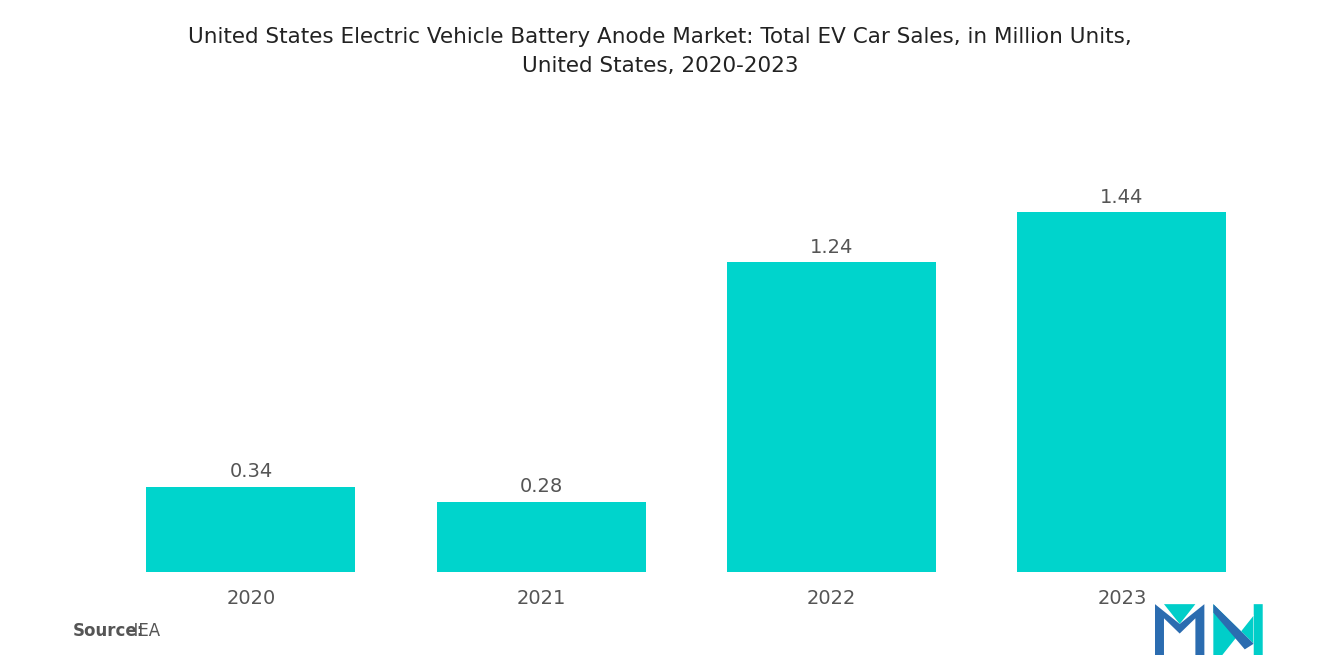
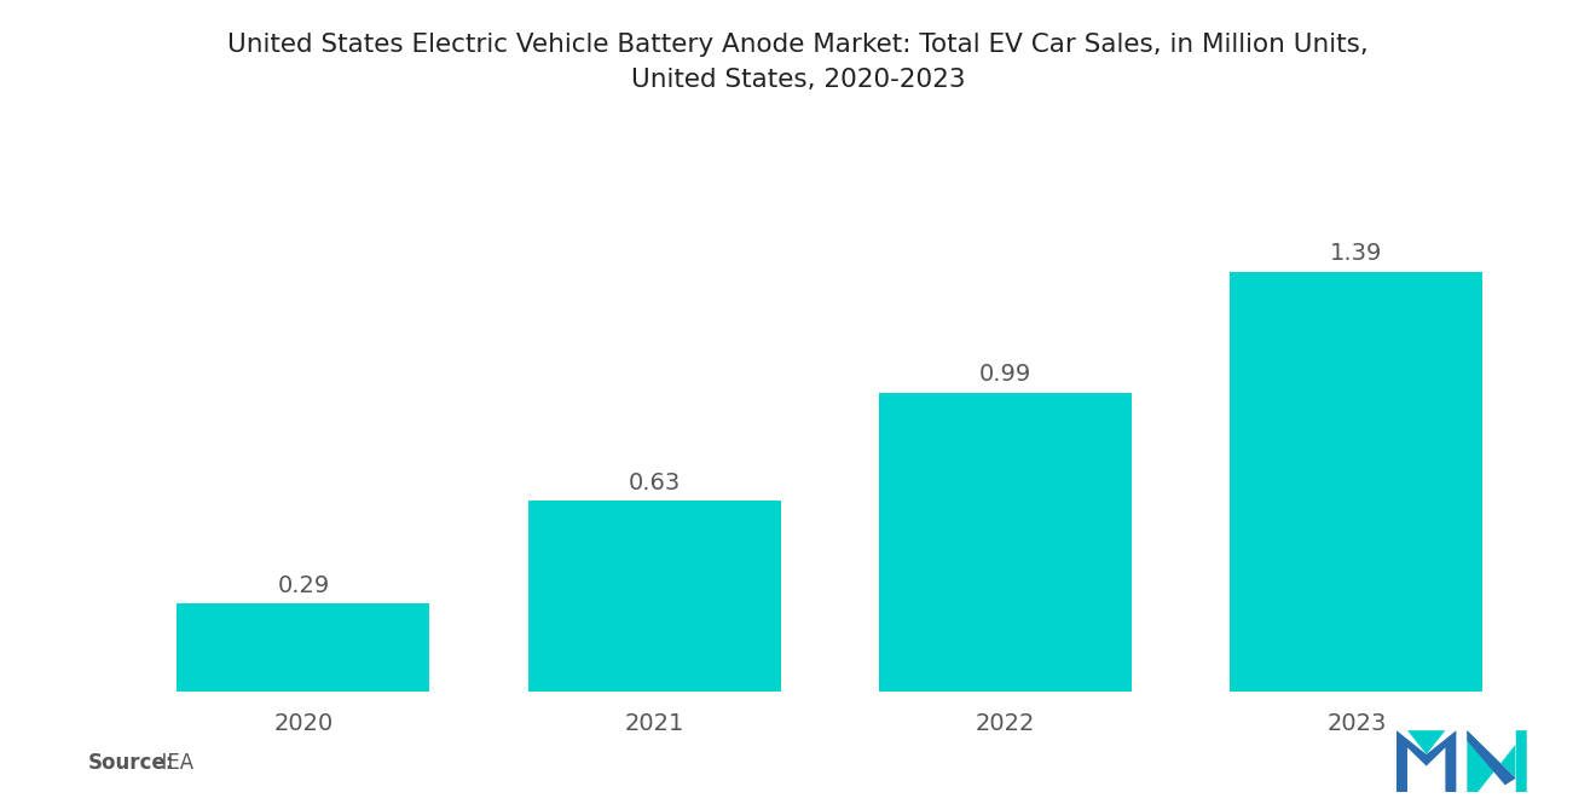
2020: 0.34 -> 0.29
2021: 0.28 -> 0.63
2022: 1.24 -> 0.99
2023: 1.44 -> 1.39
